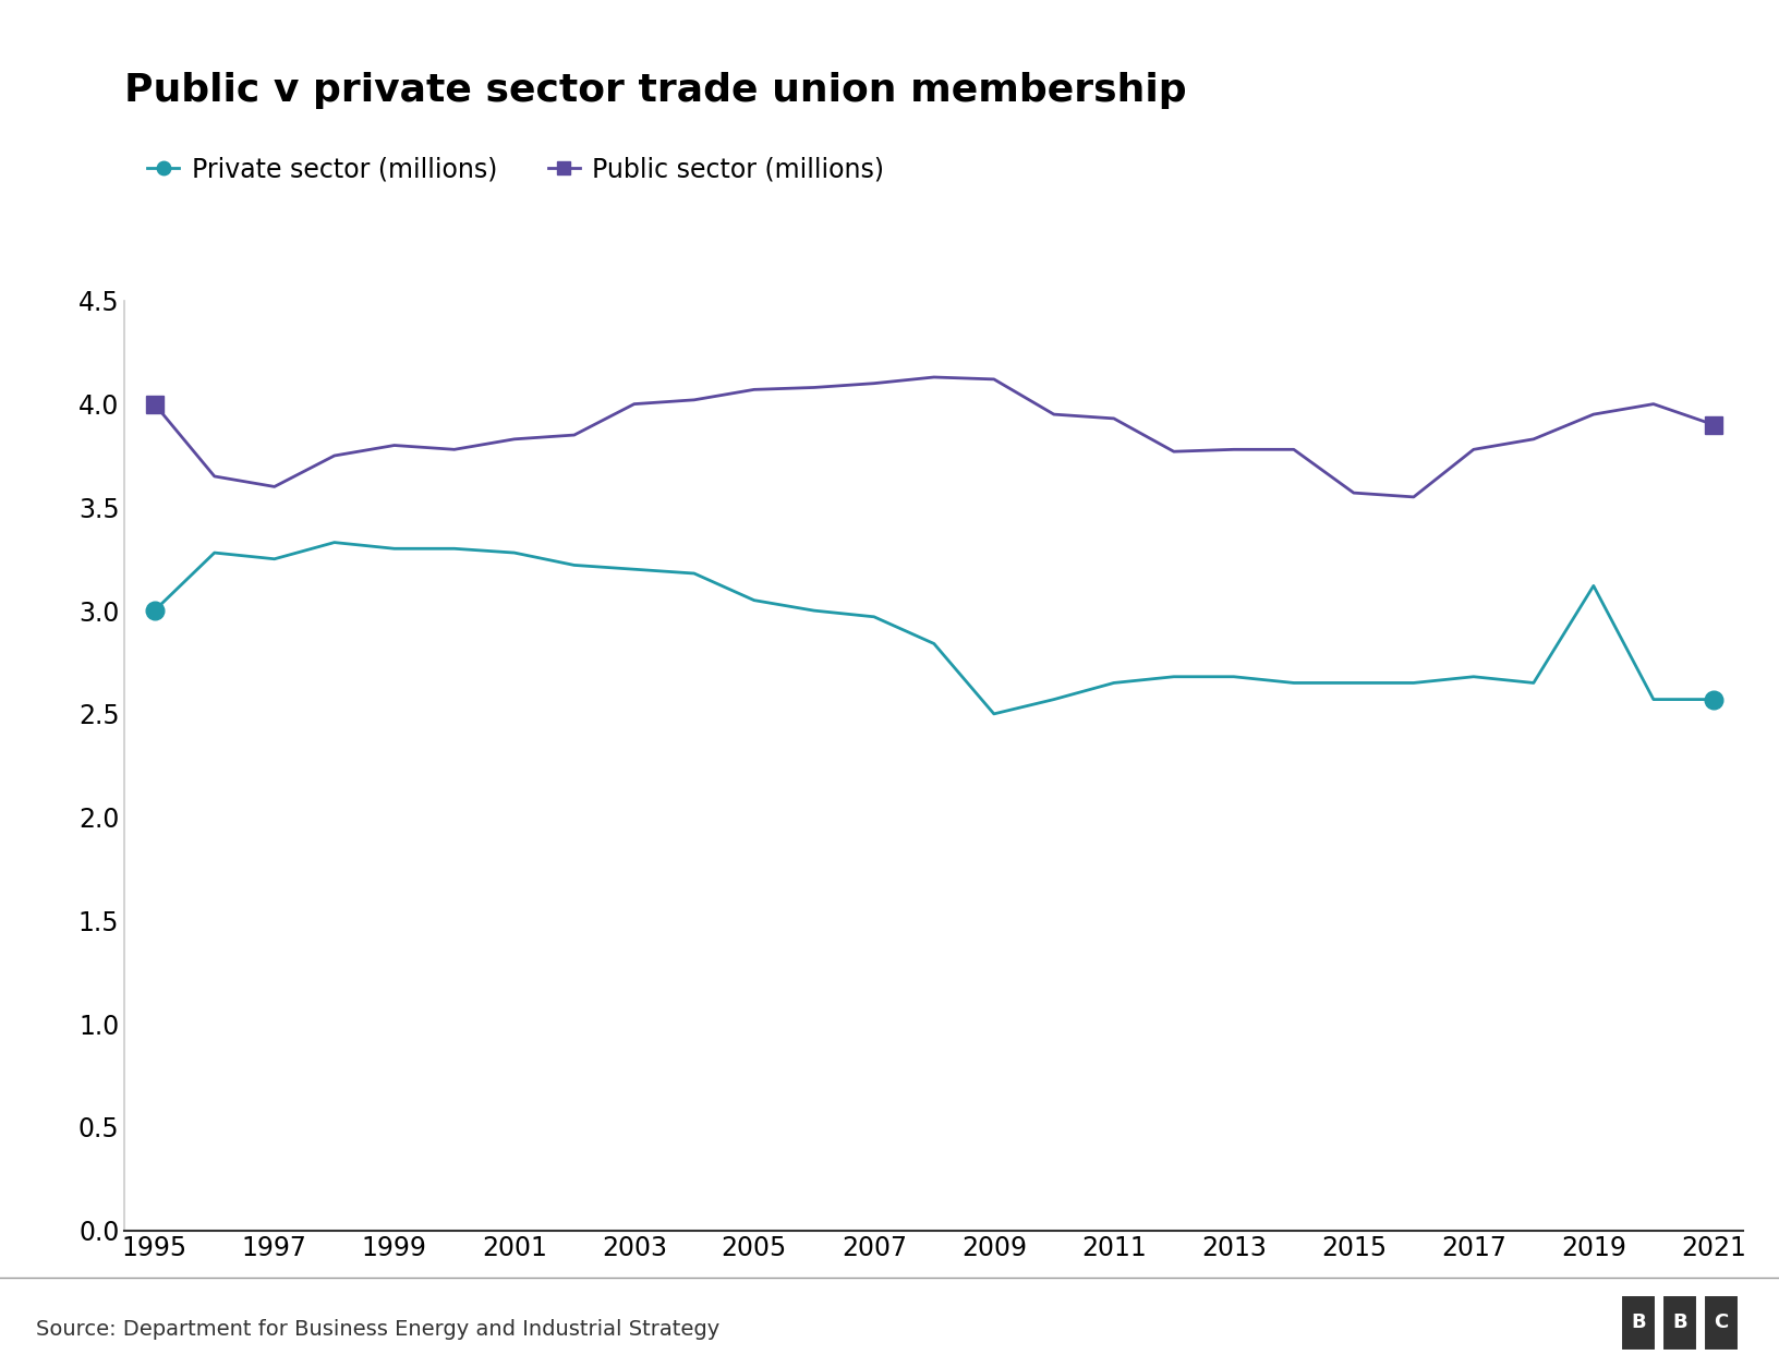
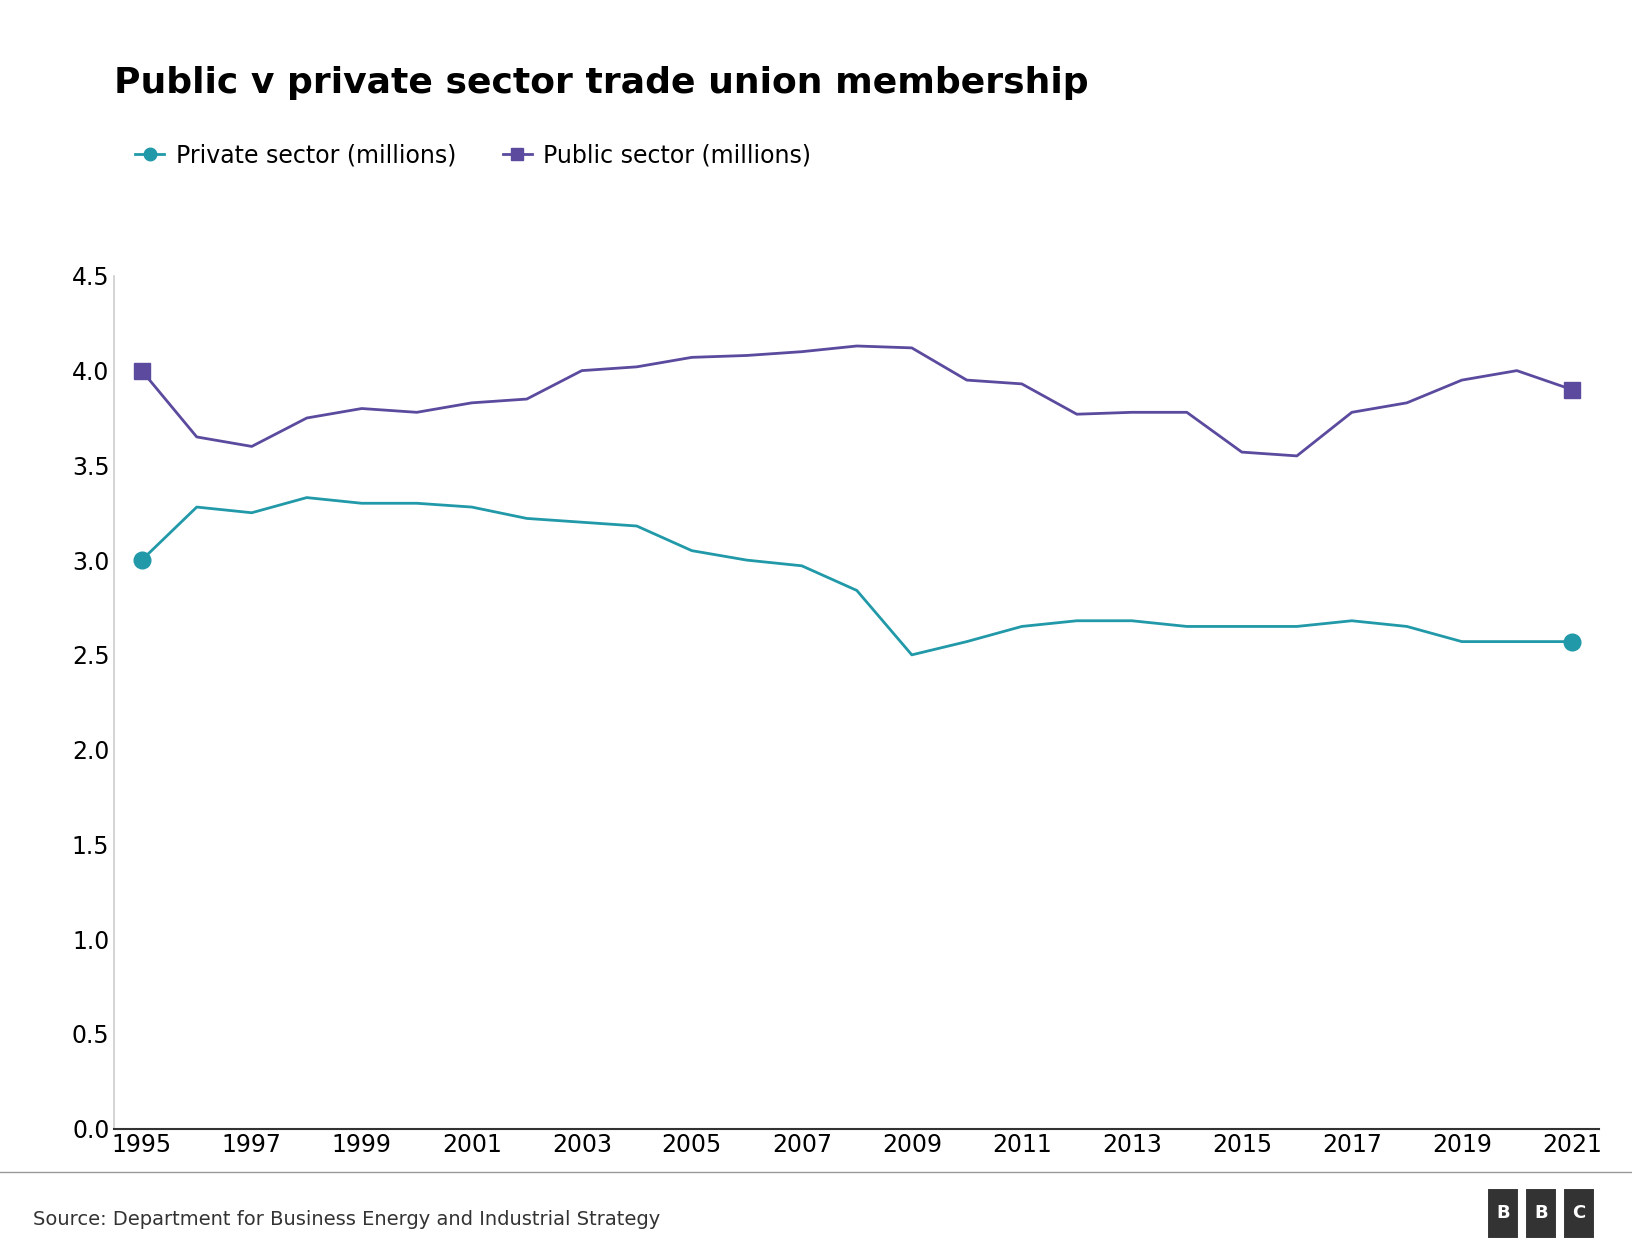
Private sector (millions)/2019: 3.12 -> 2.57
